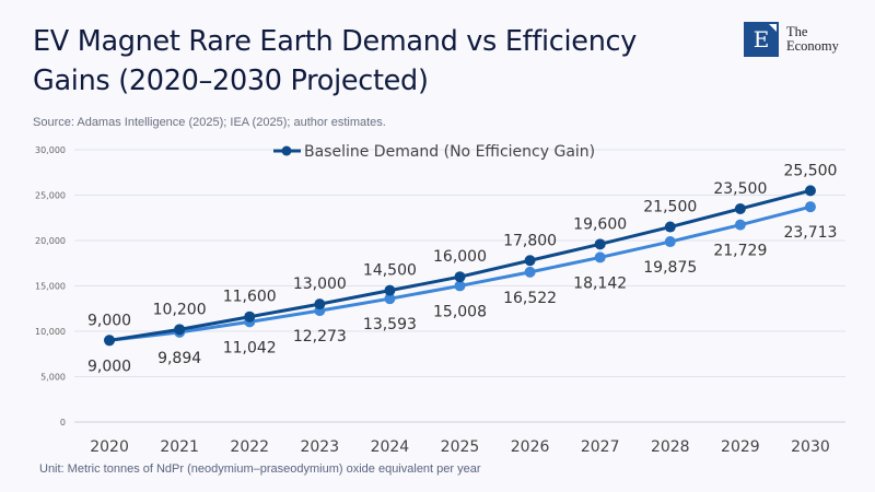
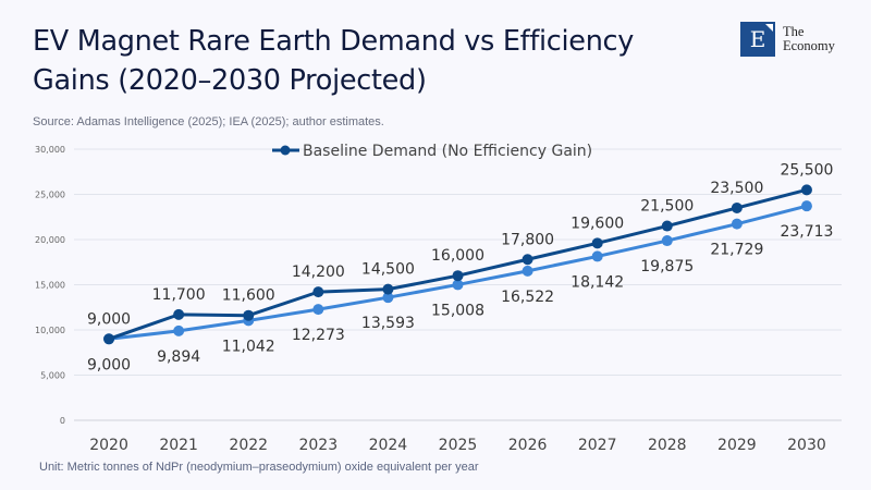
Baseline Demand (No Efficiency Gain)/2021: 10,200 -> 11,700
Baseline Demand (No Efficiency Gain)/2023: 13,000 -> 14,200
